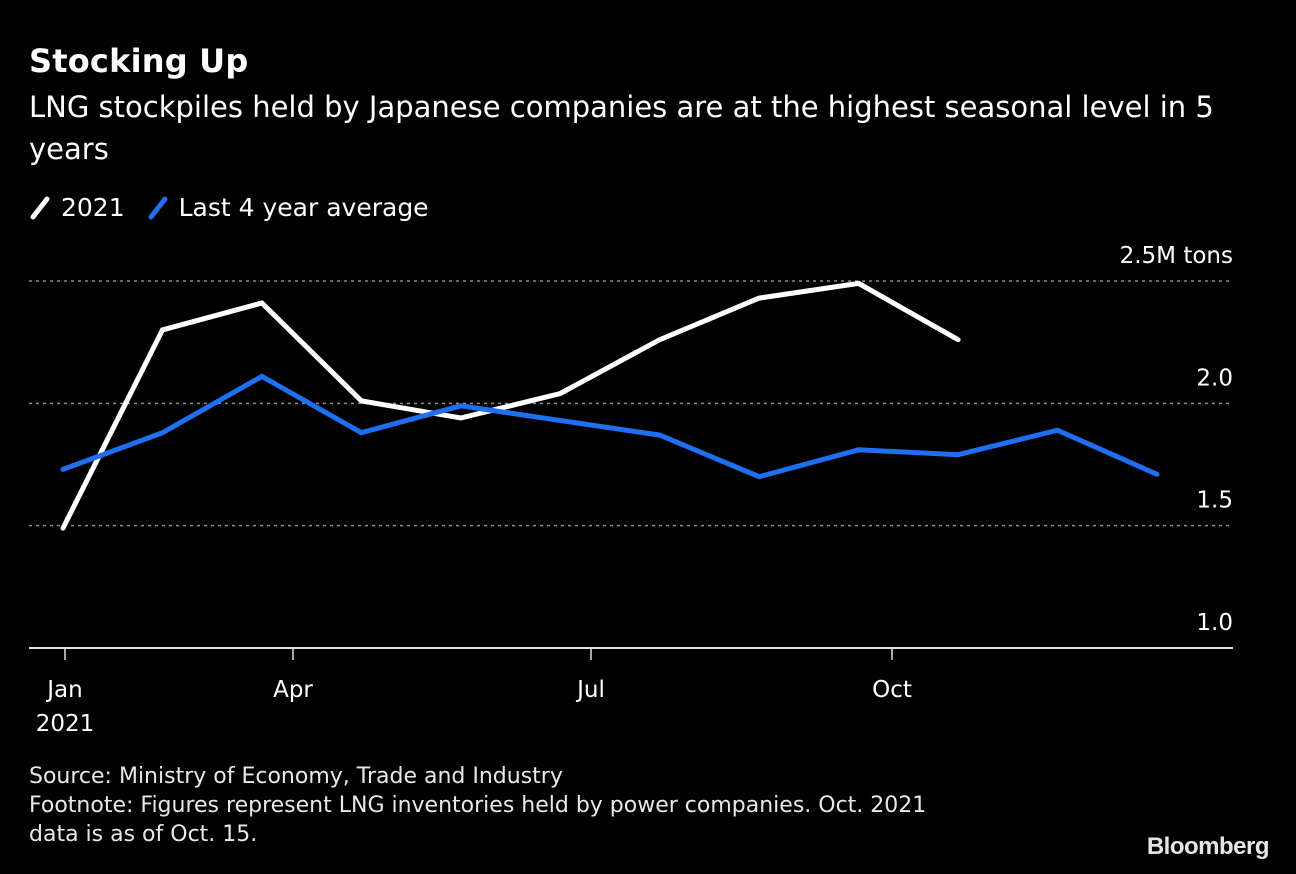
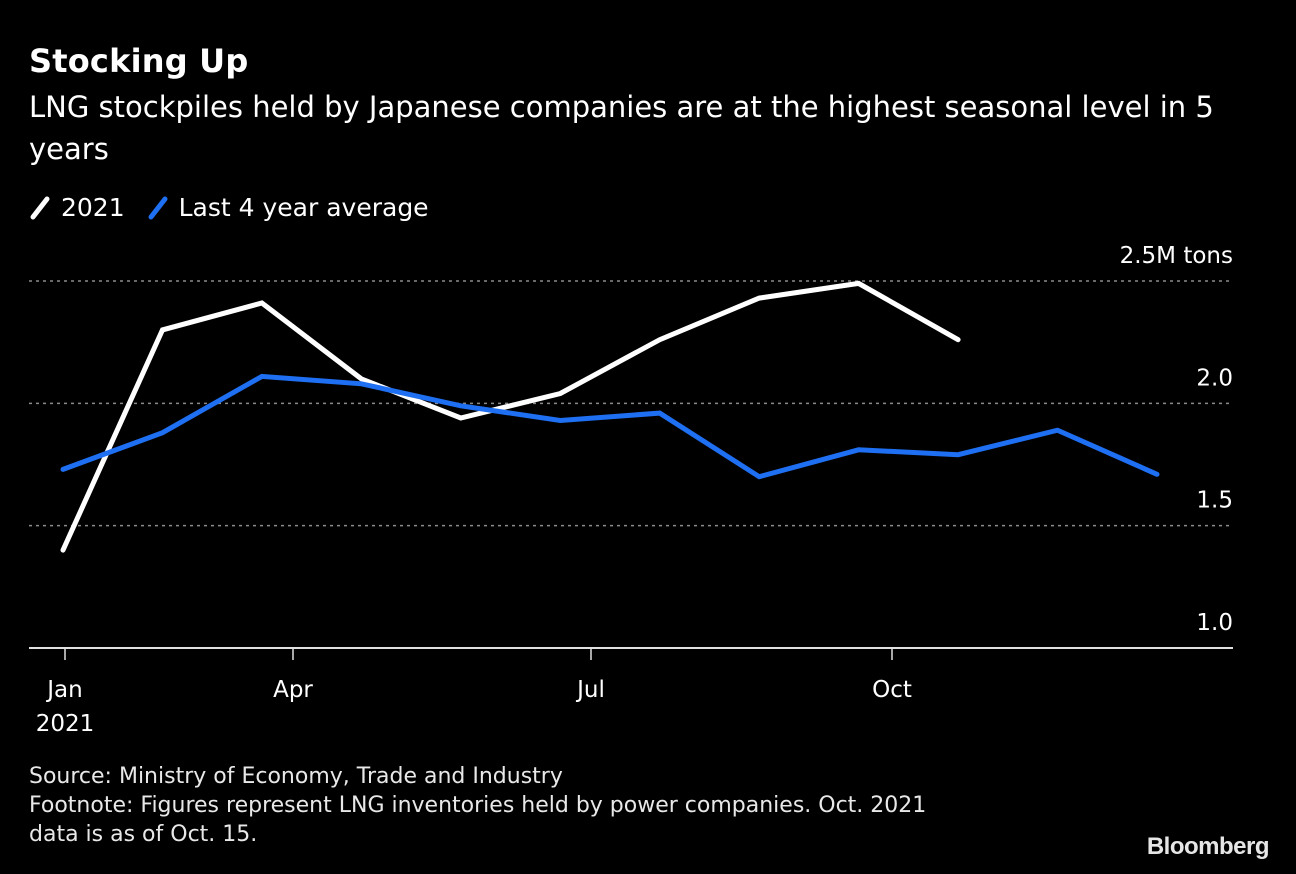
2021/Jan: 1.49 -> 1.40
2021/Apr: 2.01 -> 2.10
Last 4 year average/Apr: 1.88 -> 2.08
Last 4 year average/Jul: 1.87 -> 1.96
